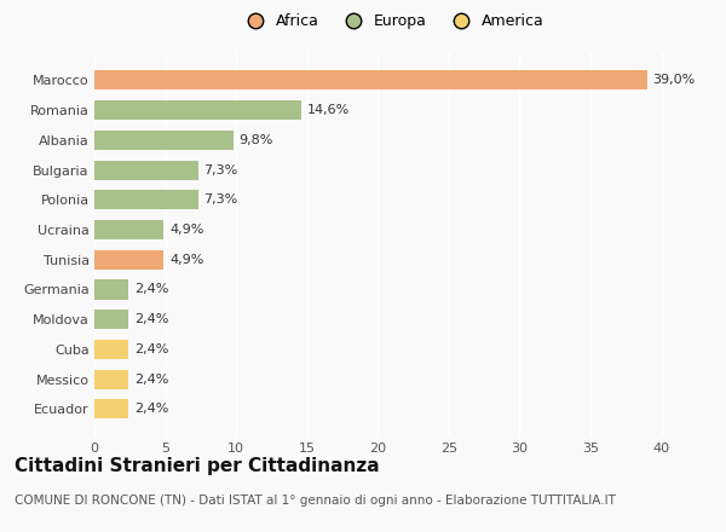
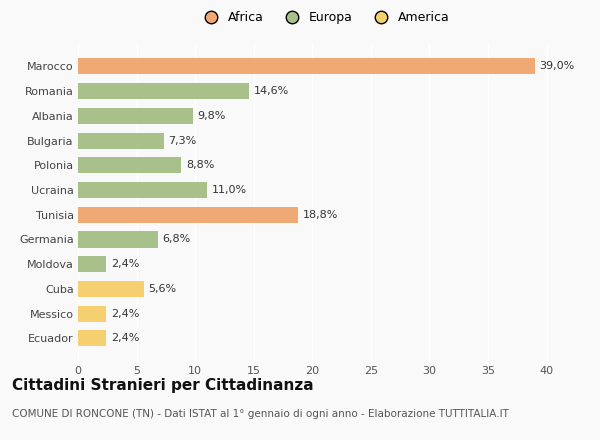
Polonia: 7,3% -> 8,8%
Ucraina: 4,9% -> 11,0%
Tunisia: 4,9% -> 18,8%
Germania: 2,4% -> 6,8%
Cuba: 2,4% -> 5,6%
